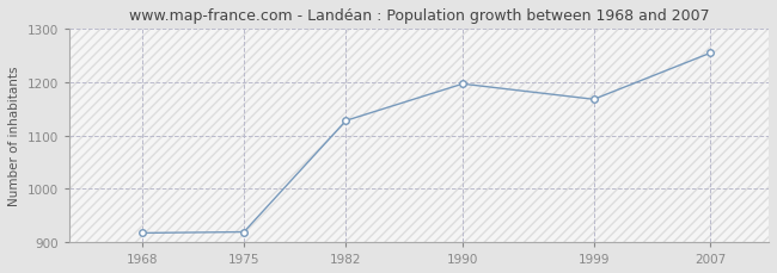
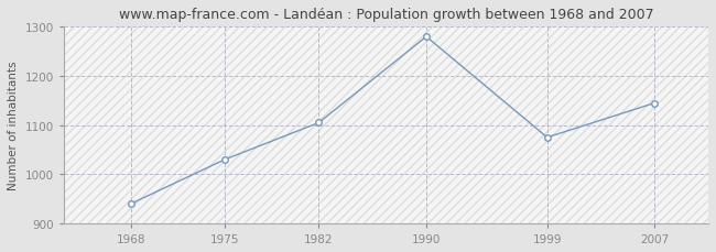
1968: 917 -> 940
1975: 919 -> 1030
1982: 1128 -> 1105
1990: 1197 -> 1280
1999: 1168 -> 1075
2007: 1255 -> 1145
